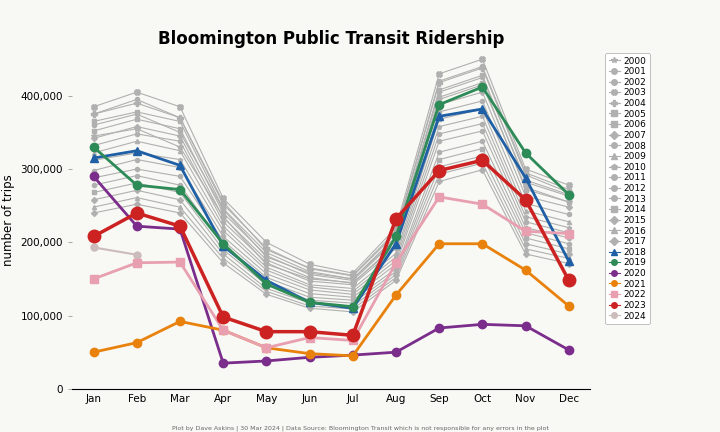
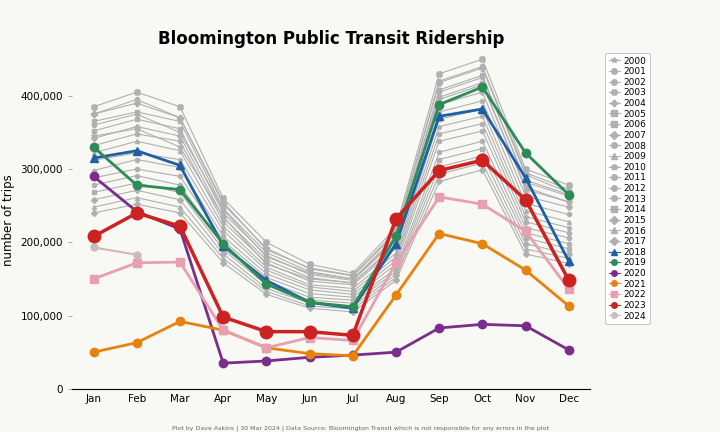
2020/Feb: 222,000 -> 242,000
2021/Sep: 198,000 -> 212,000
2022/Dec: 212,000 -> 136,000
